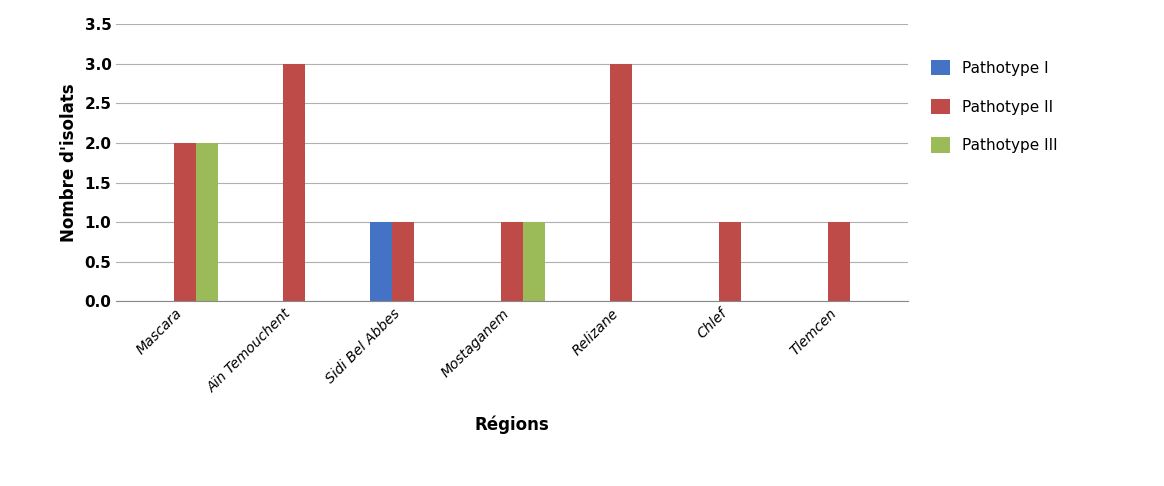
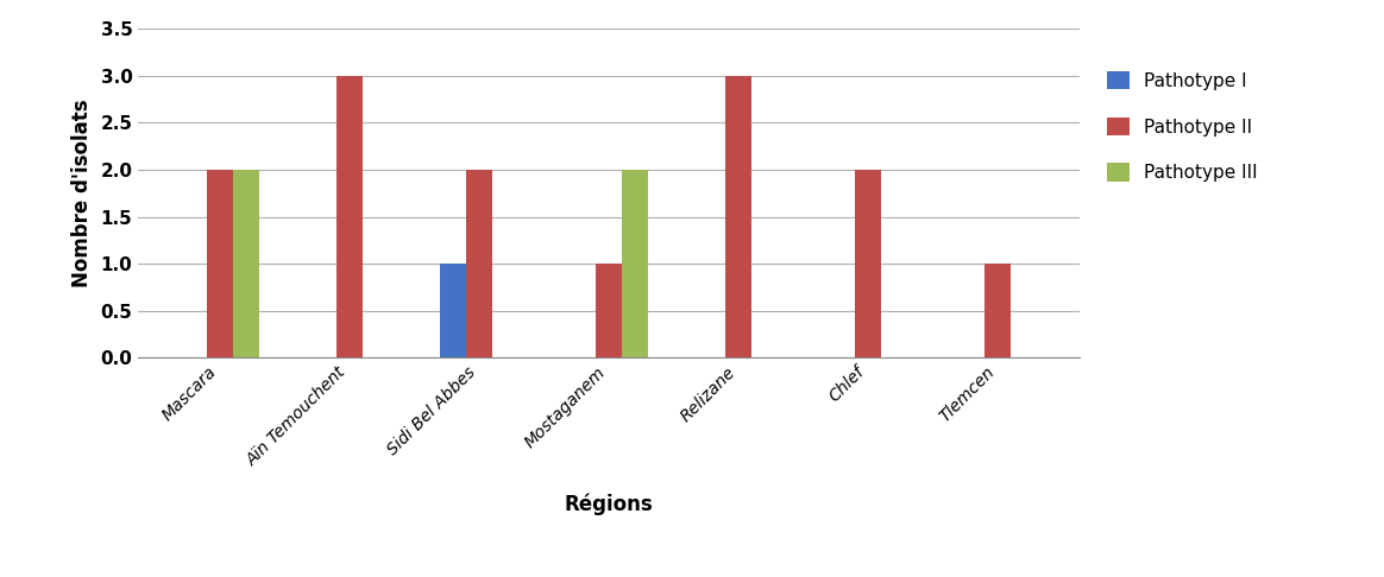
Pathotype II/Sidi Bel Abbes: 1 -> 2
Pathotype III/Mostaganem: 1 -> 2
Pathotype II/Chlef: 1 -> 2
